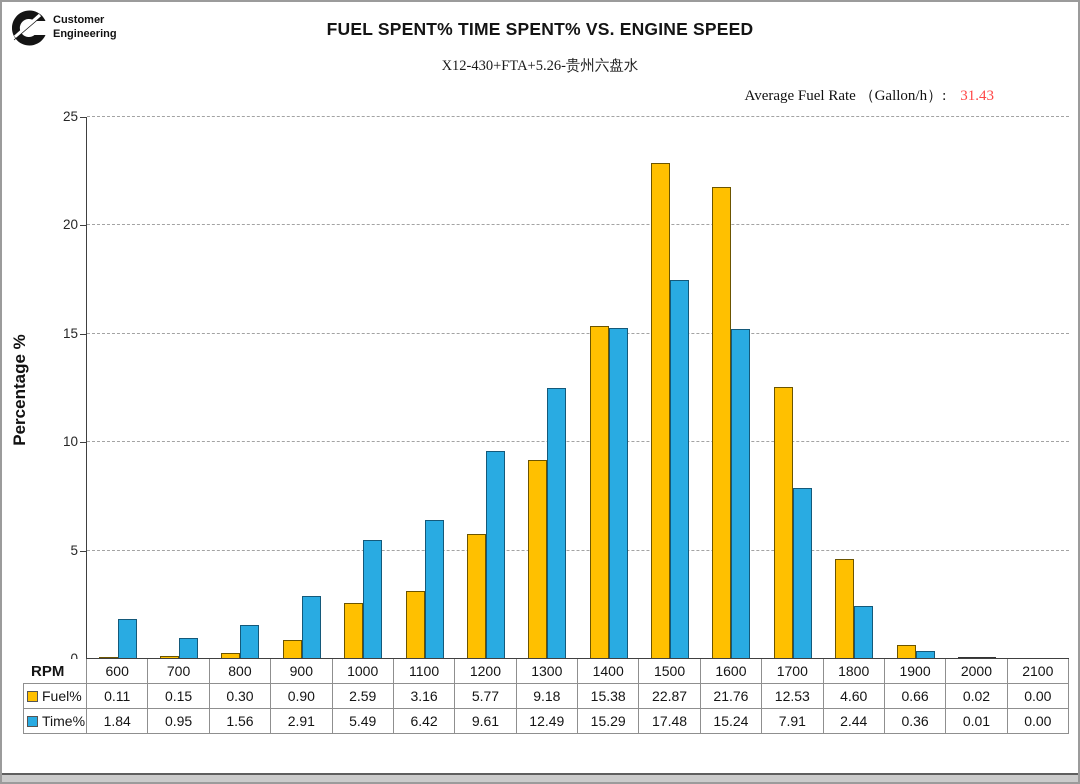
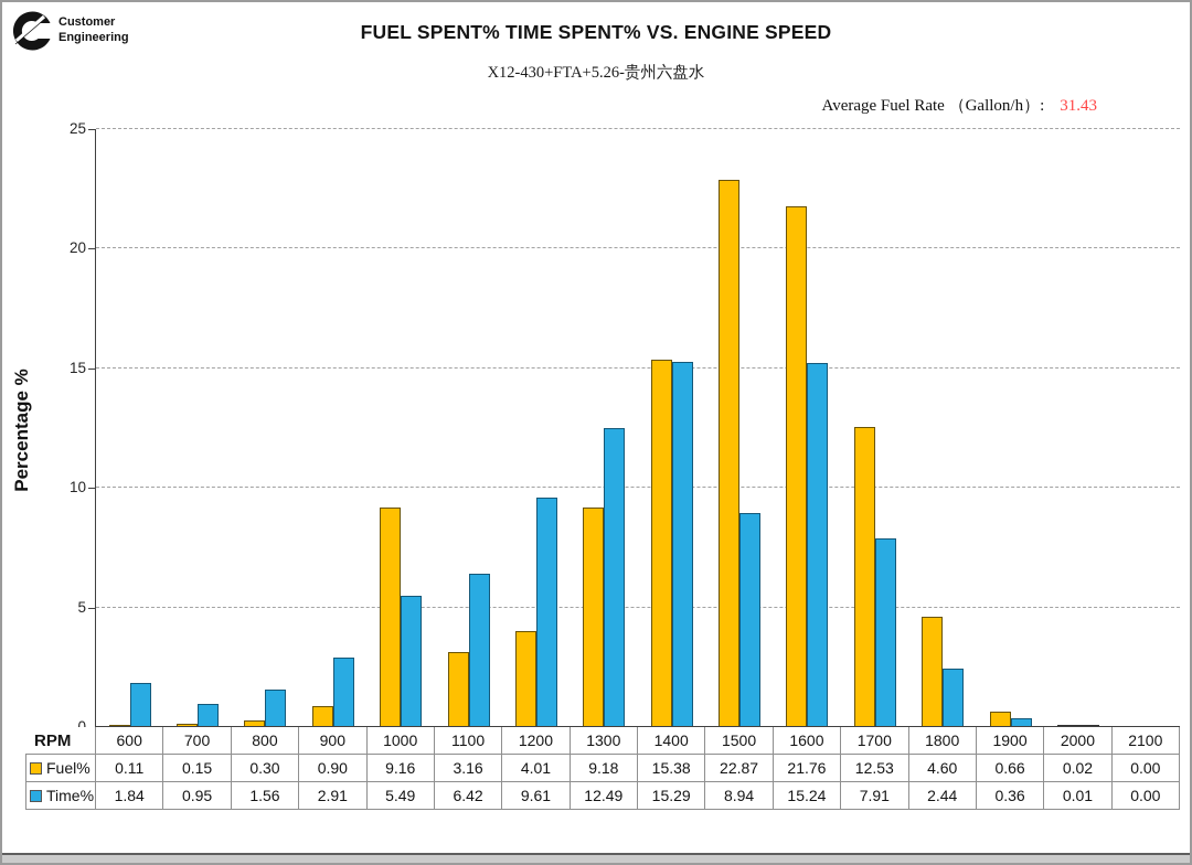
Fuel%/1000: 2.59 -> 9.16
Fuel%/1200: 5.77 -> 4.01
Time%/1500: 17.48 -> 8.94
